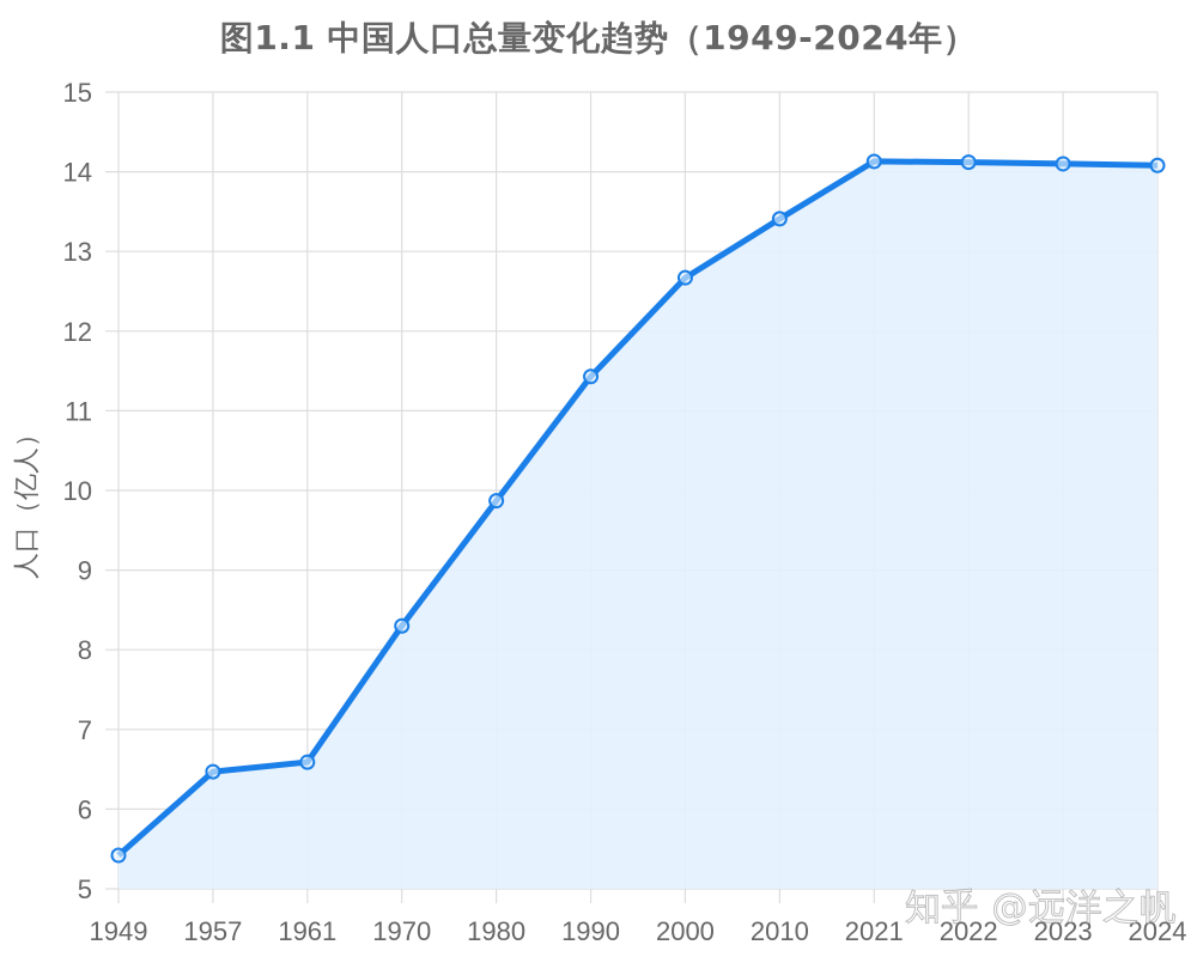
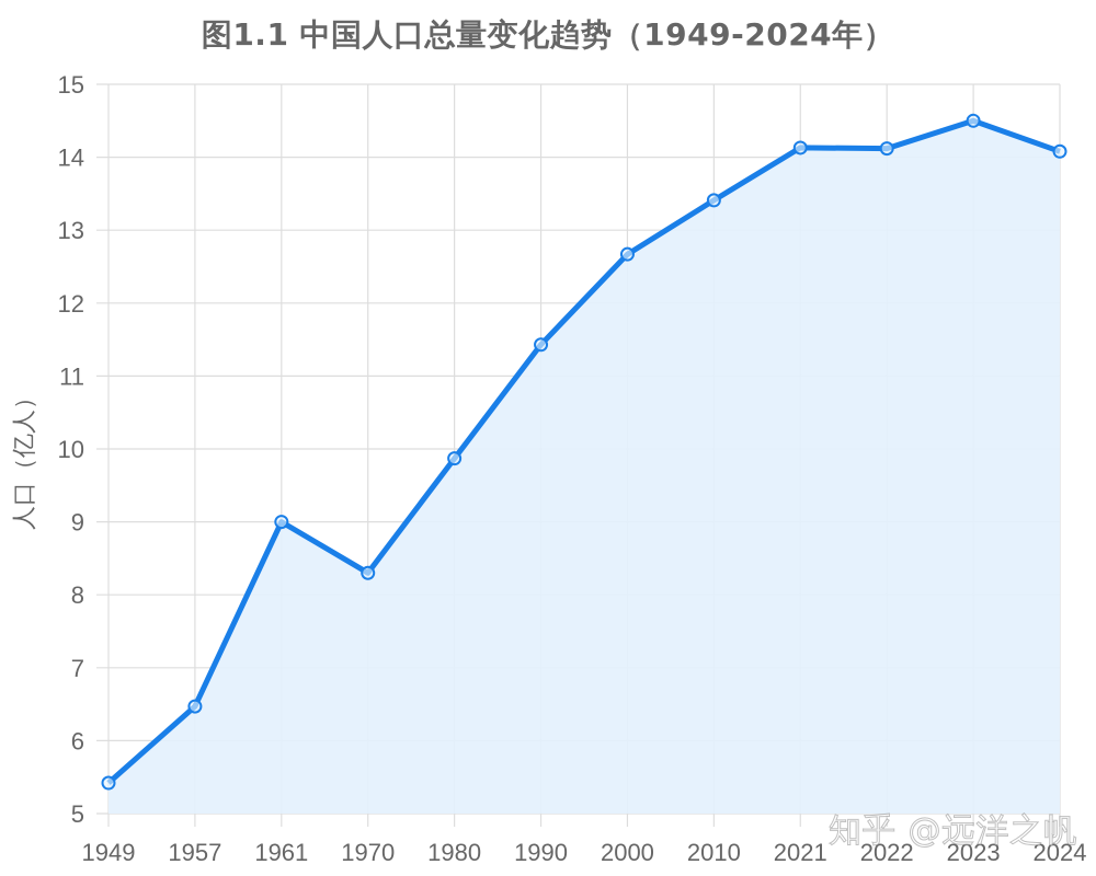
1961: 6.6 -> 9.0
2023: 14.1 -> 14.5
